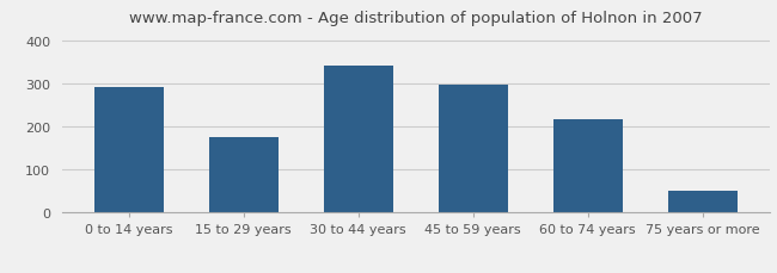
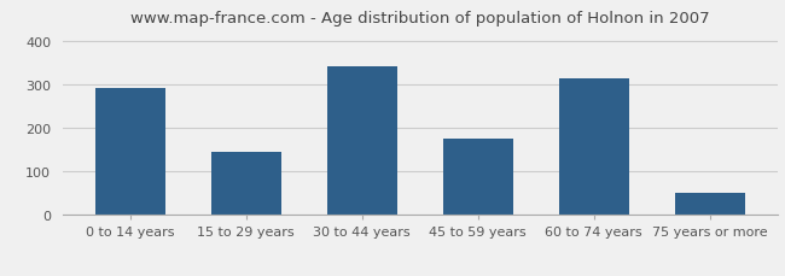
15 to 29 years: 175 -> 145
45 to 59 years: 298 -> 175
60 to 74 years: 217 -> 315
